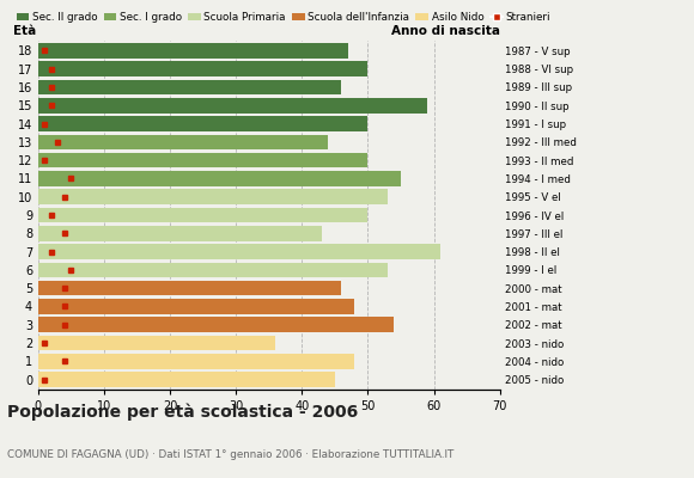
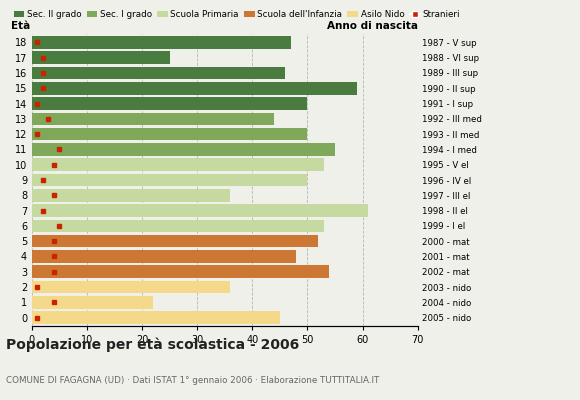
17: 50 -> 25
8: 43 -> 36
5: 46 -> 52
1: 48 -> 22
